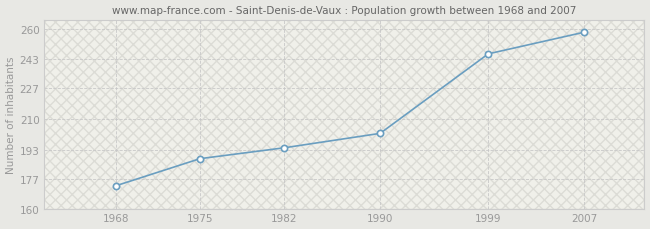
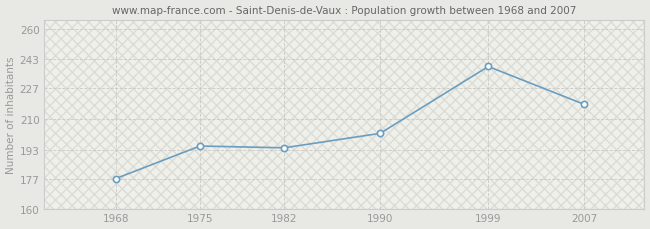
1968: 173 -> 177
1975: 188 -> 195
1999: 246 -> 239
2007: 258 -> 218
